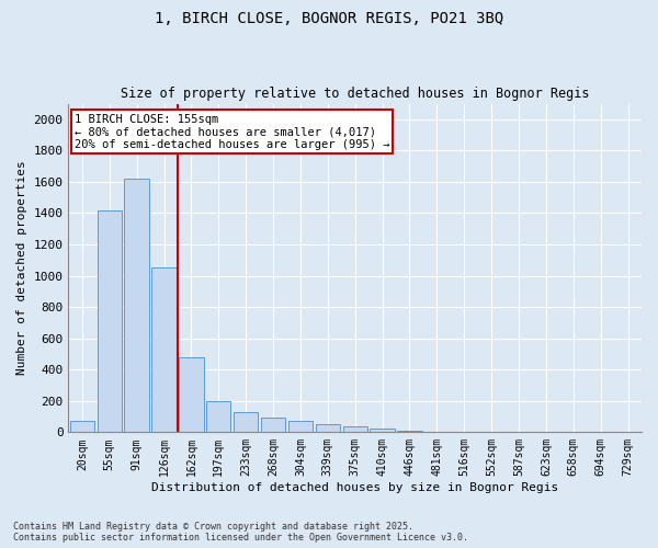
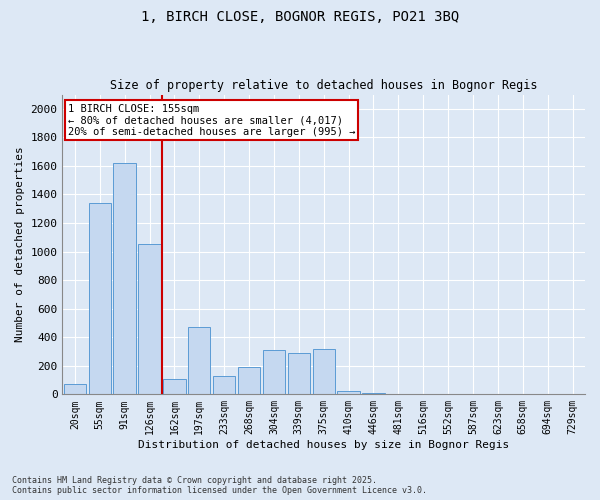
55sqm: 1420 -> 1340
162sqm: 480 -> 110
197sqm: 200 -> 470
268sqm: 100 -> 190
304sqm: 70 -> 310
339sqm: 50 -> 290
375sqm: 40 -> 320
